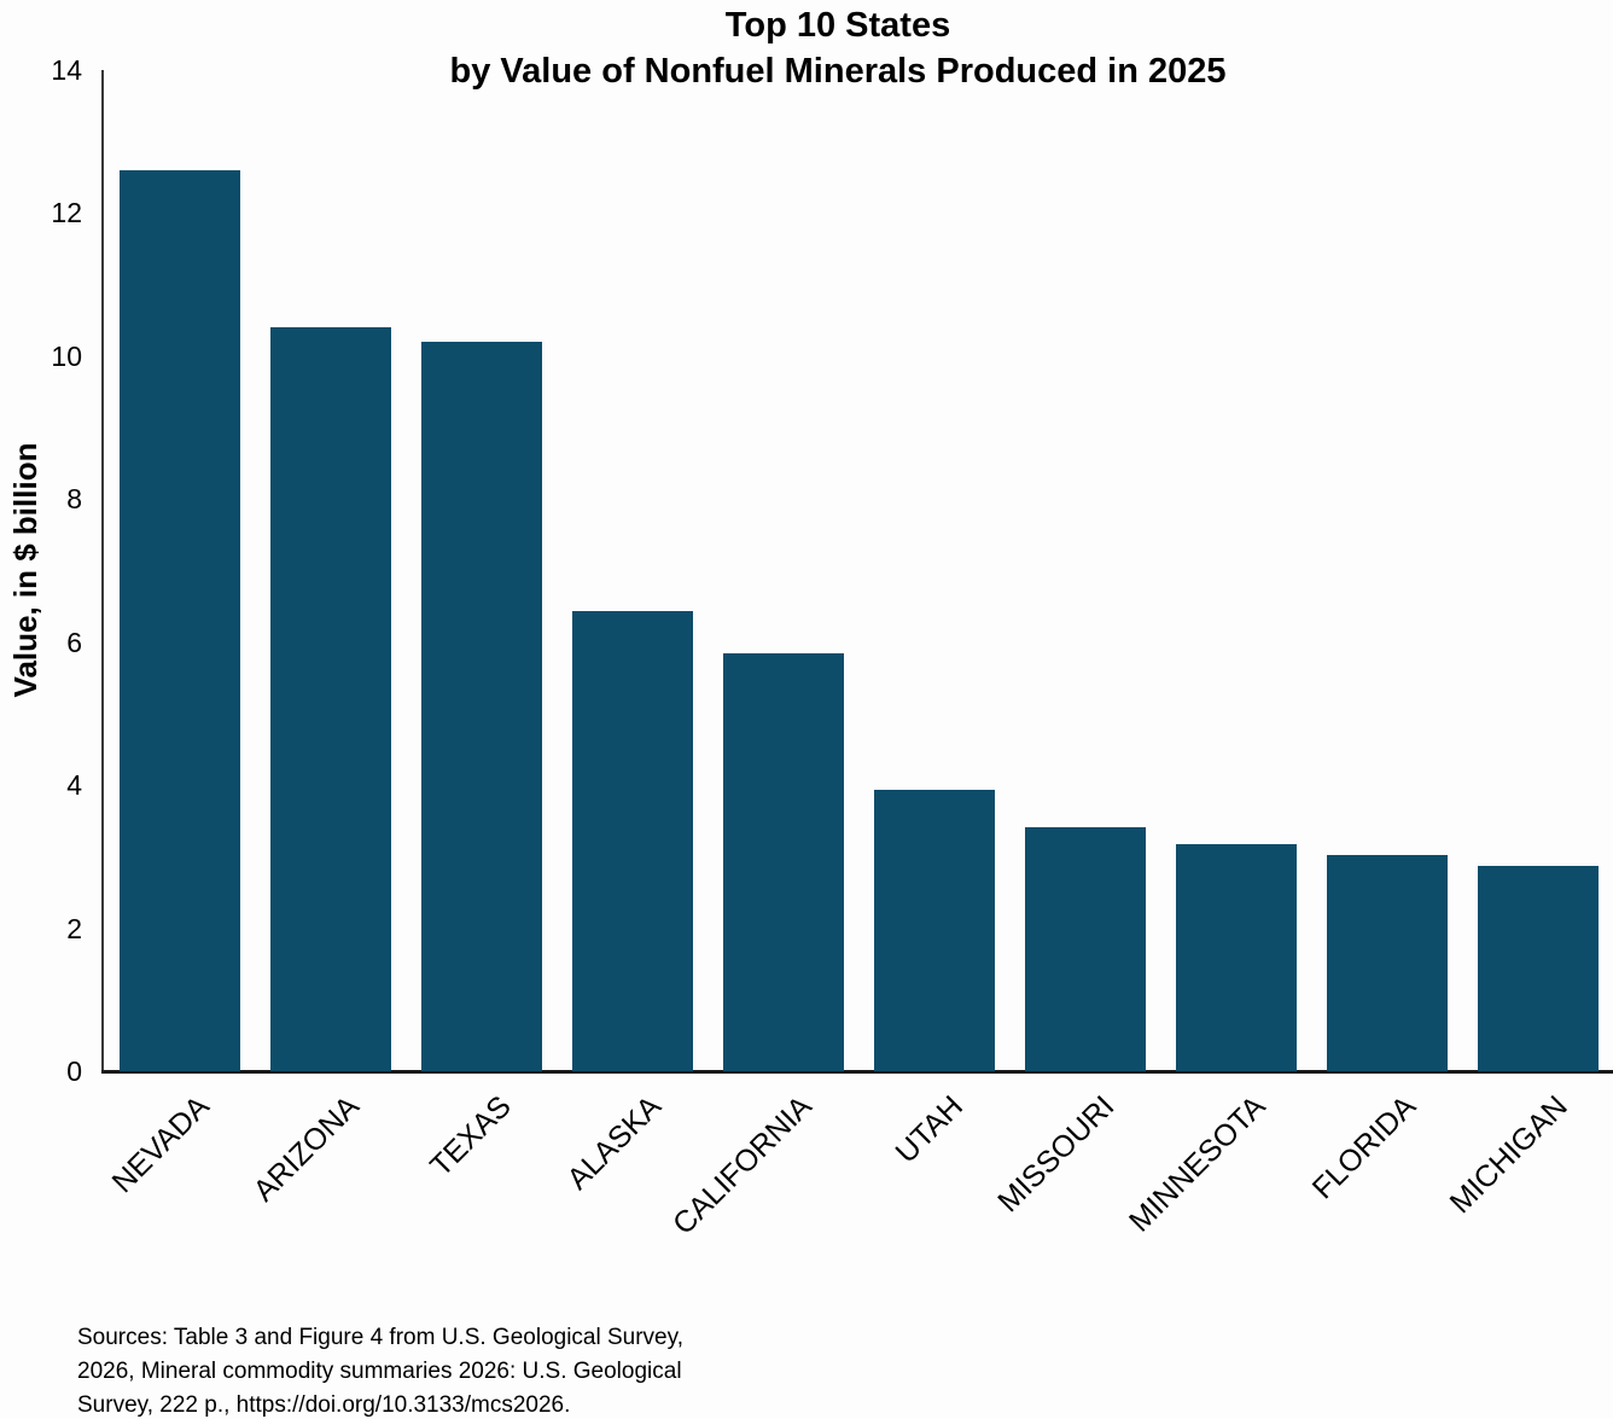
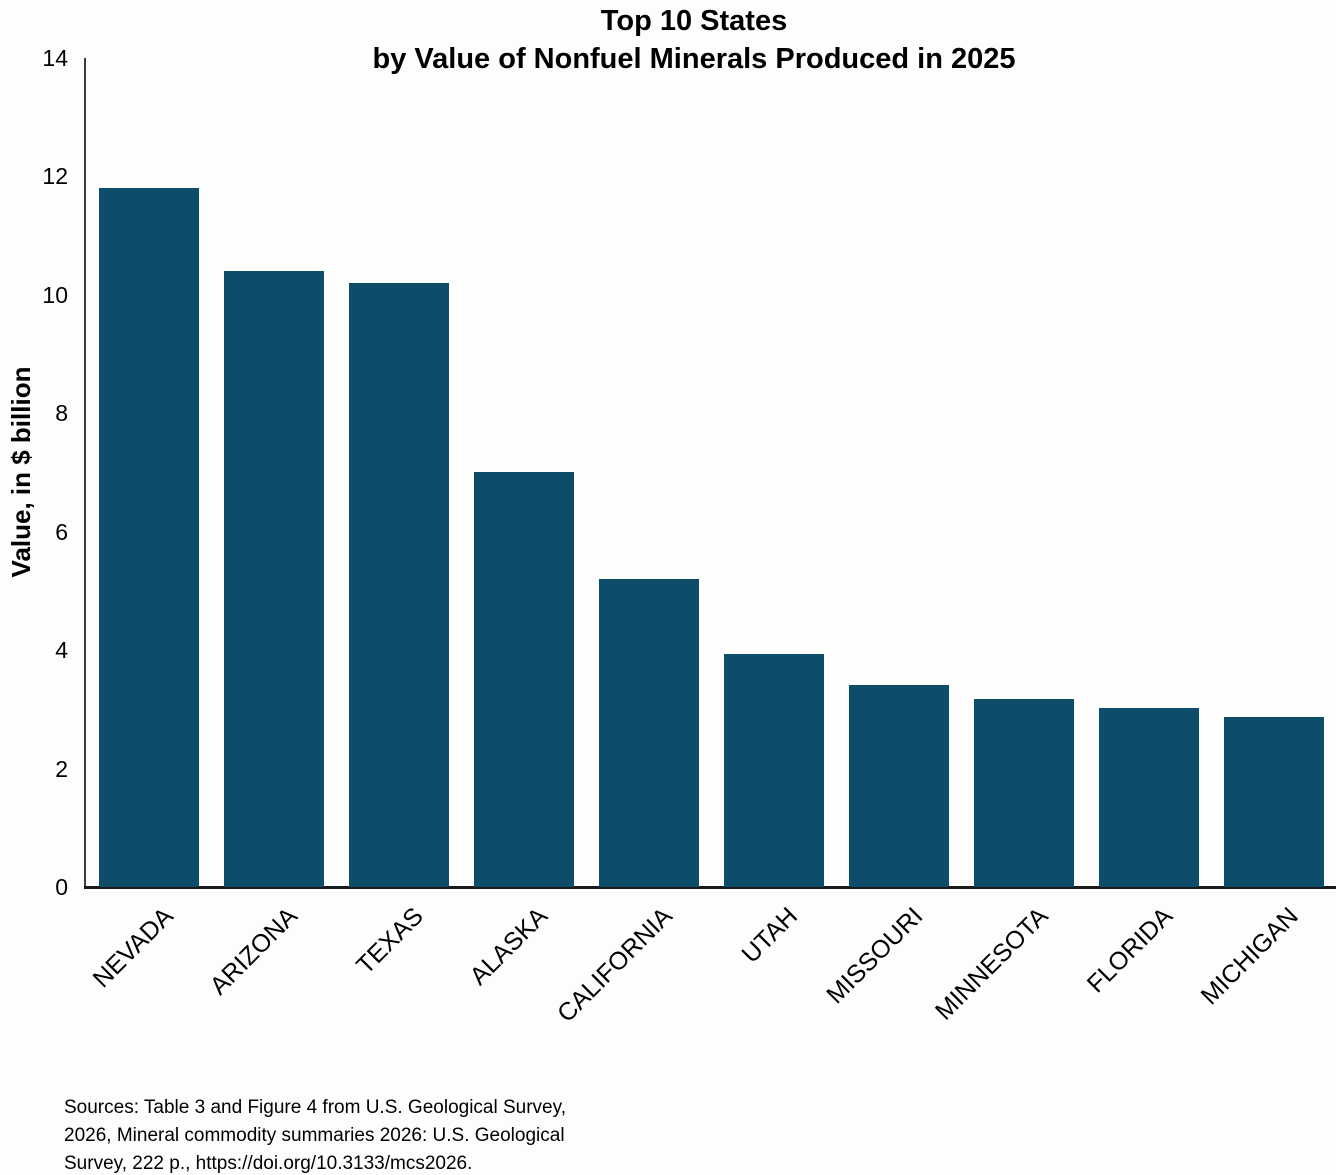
NEVADA: 12.6 -> 11.8
ALASKA: 6.4 -> 7.0
CALIFORNIA: 5.8 -> 5.2
